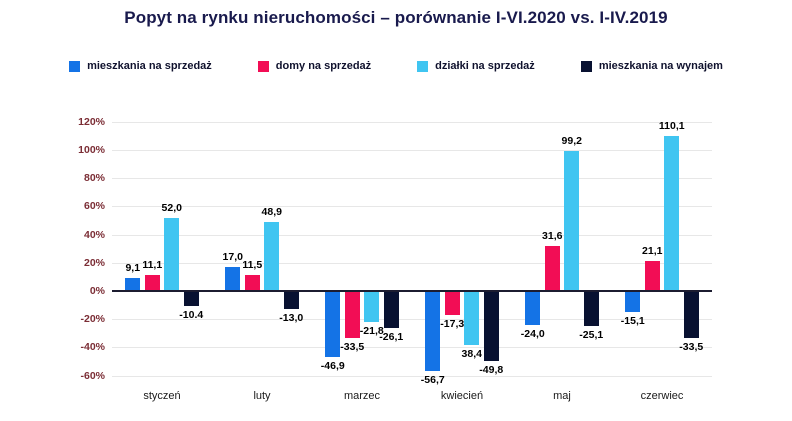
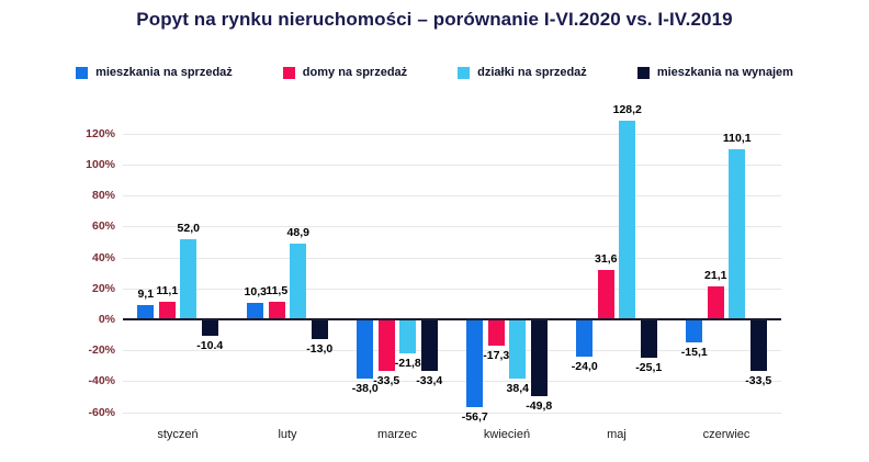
mieszkania na sprzedaż/luty: 17,0 -> 10,3
mieszkania na sprzedaż/marzec: -46,9 -> -38,0
mieszkania na wynajem/marzec: -26,1 -> -33,4
działki na sprzedaż/maj: 99,2 -> 128,2
